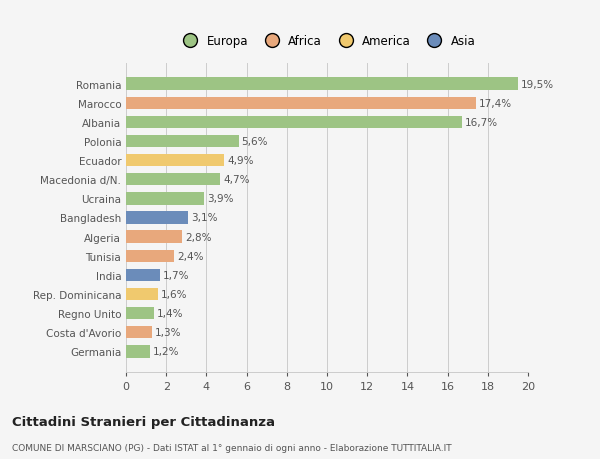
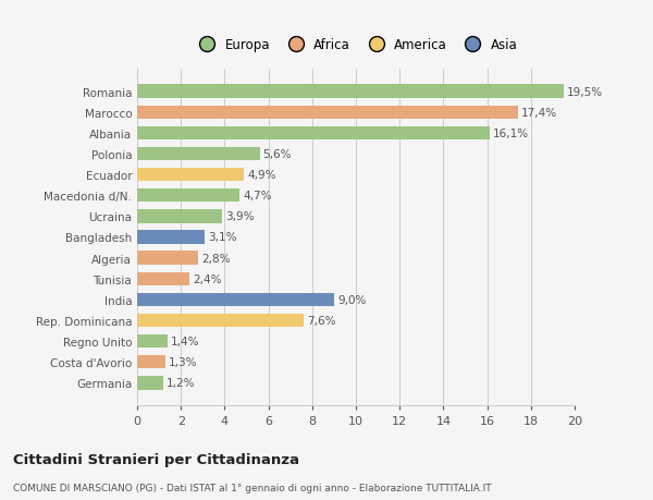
Albania: 16,7% -> 16,1%
India: 1,7% -> 9,0%
Rep. Dominicana: 1,6% -> 7,6%
